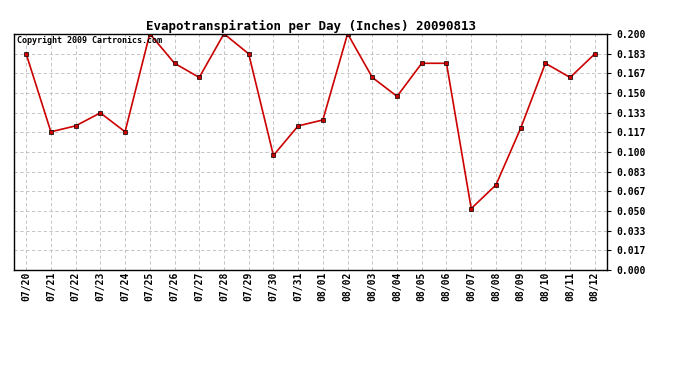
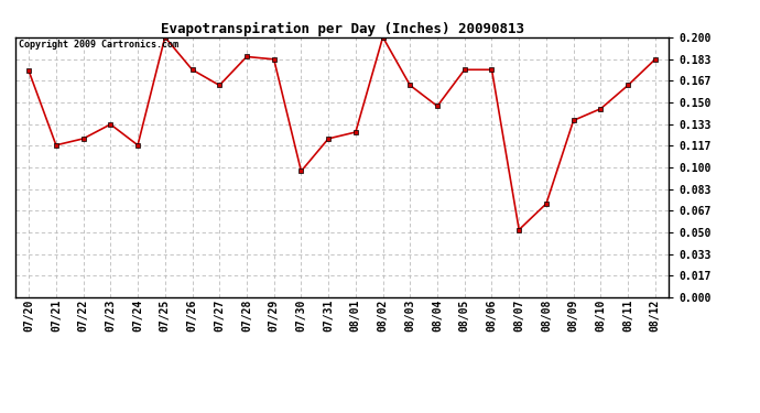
07/20: 0.183 -> 0.174
07/28: 0.200 -> 0.185
08/09: 0.120 -> 0.136
08/10: 0.175 -> 0.145
